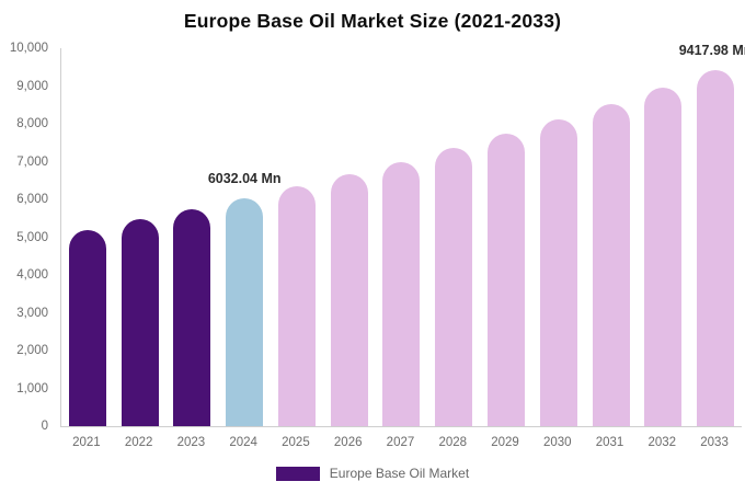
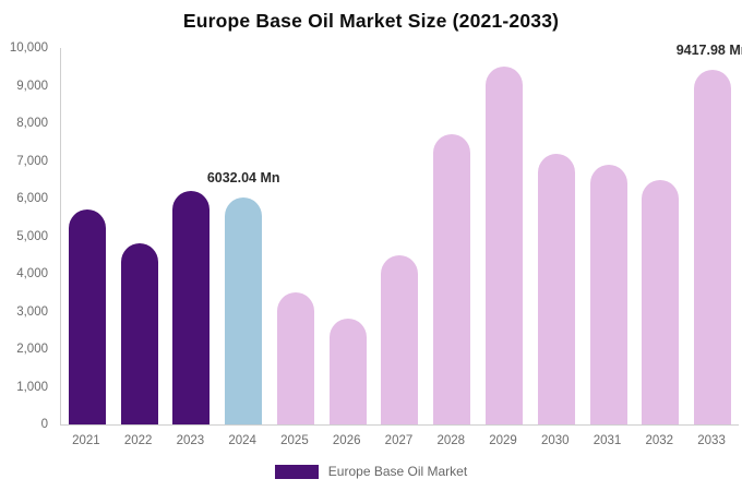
2021: 5200 -> 5700
2022: 5500 -> 4800
2023: 5700 -> 6200
2025: 6300 -> 3500
2026: 6700 -> 2800
2027: 7000 -> 4500
2028: 7400 -> 7700
2029: 7700 -> 9500
2030: 8100 -> 7200
2031: 8500 -> 6900
2032: 9000 -> 6500
